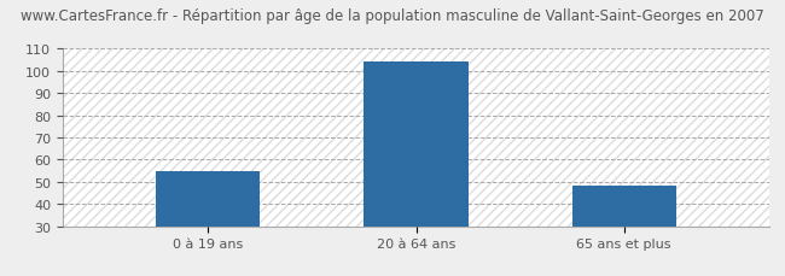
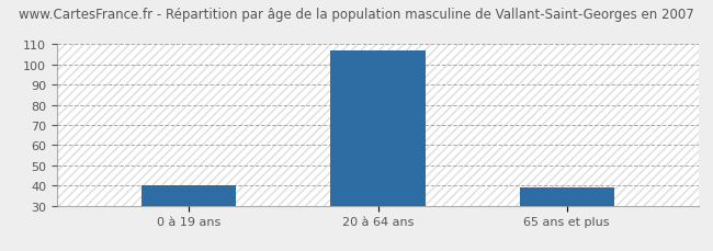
0 à 19 ans: 55 -> 40
20 à 64 ans: 104 -> 107
65 ans et plus: 48 -> 39
